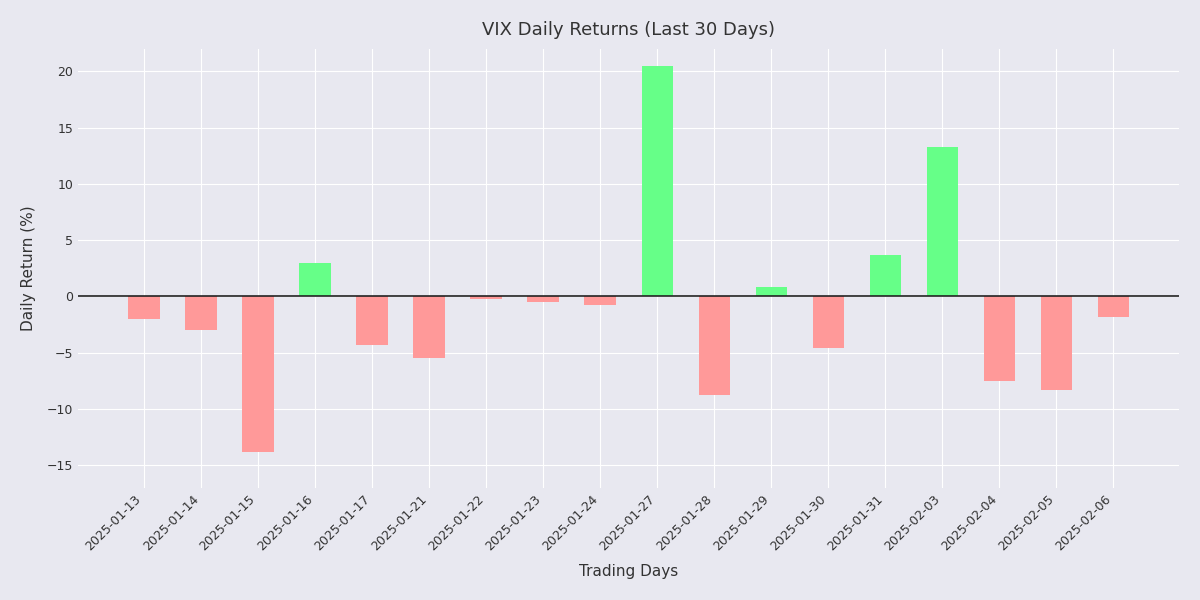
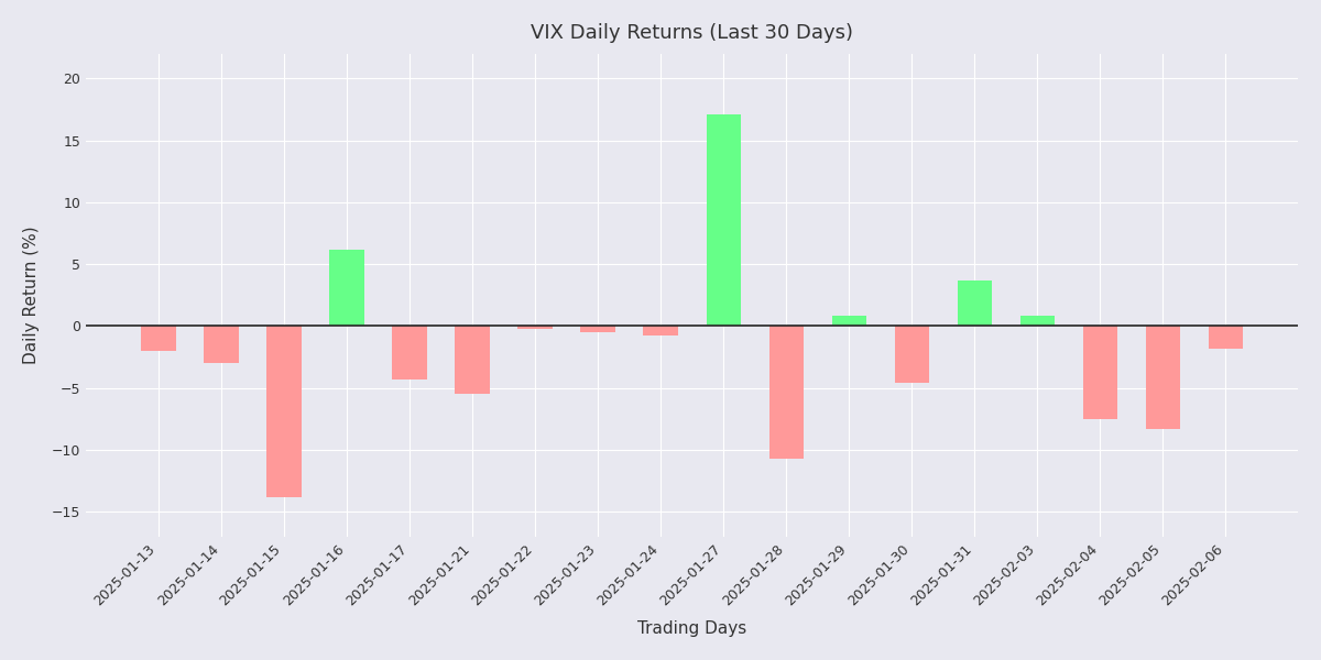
2025-01-16: 3.0 -> 6.2
2025-01-27: 20.5 -> 17.1
2025-01-28: -8.8 -> -10.7
2025-02-03: 13.3 -> 0.8
